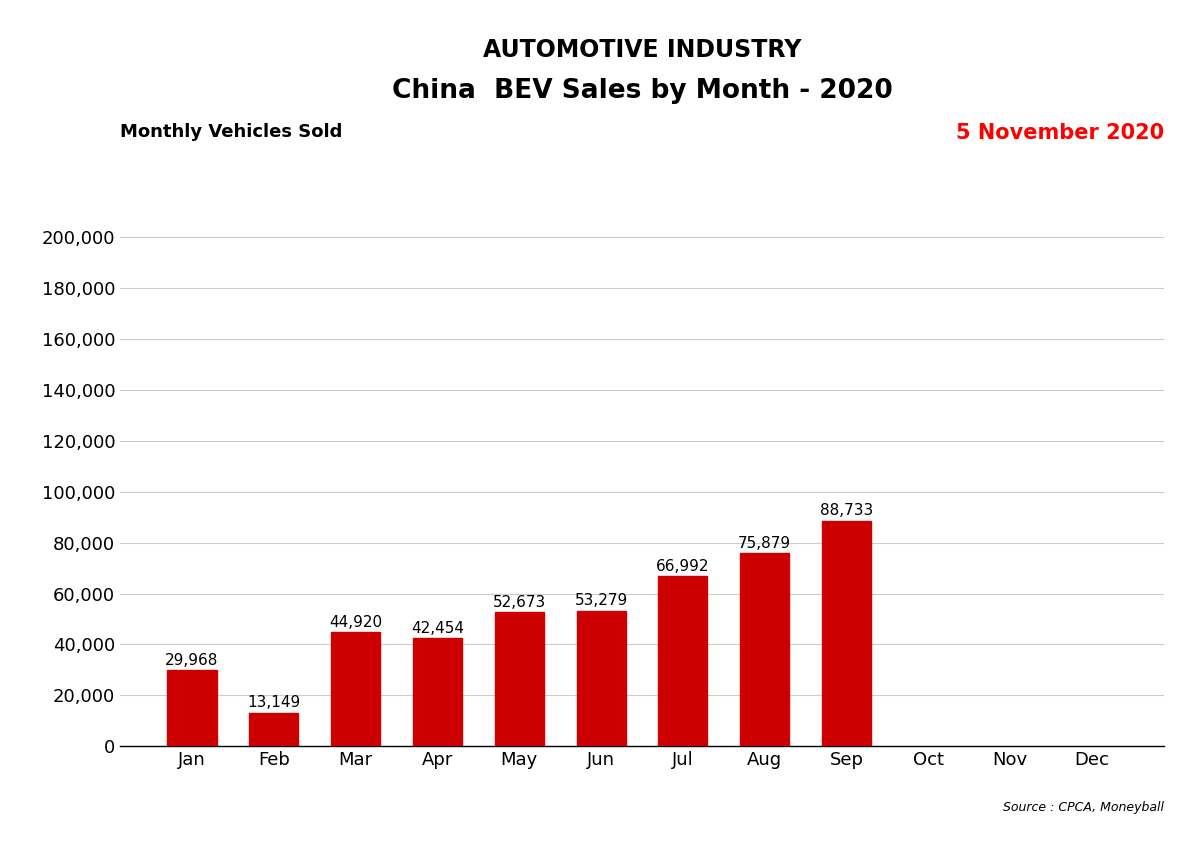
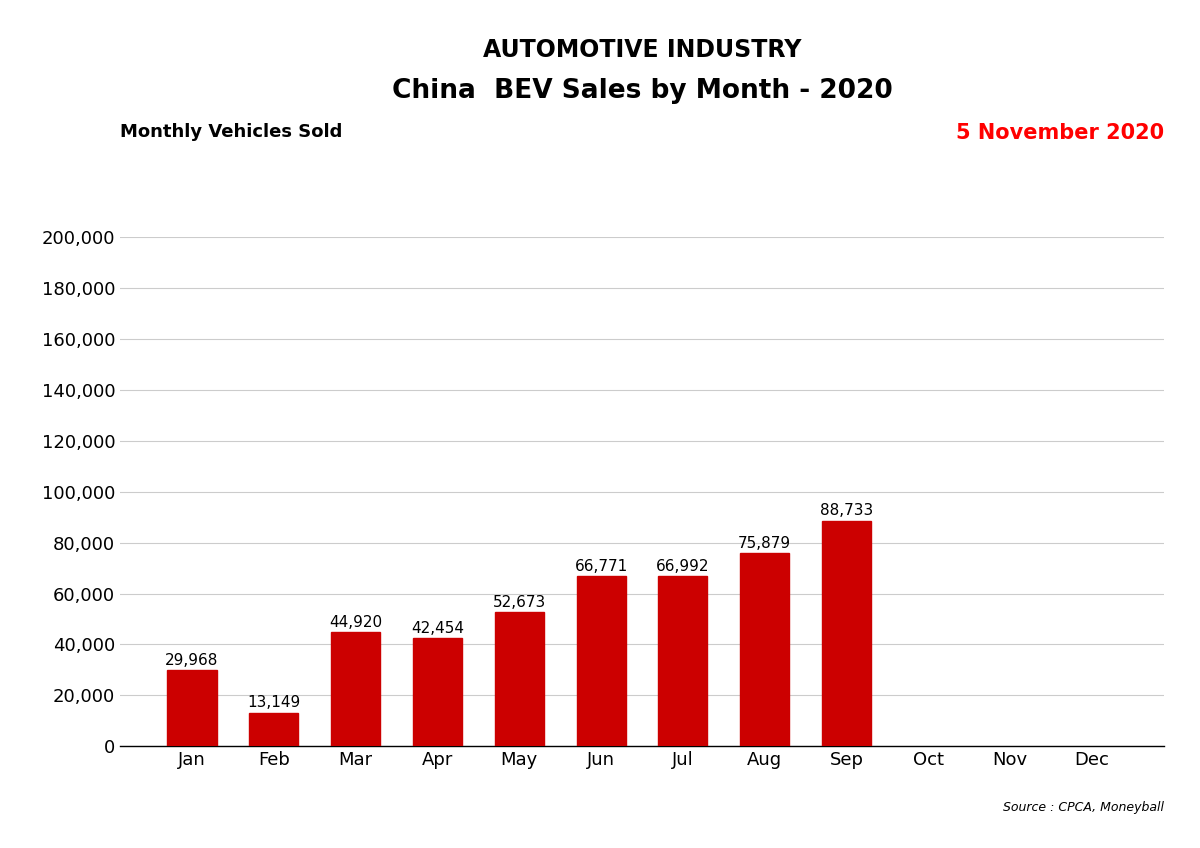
Jun: 53,279 -> 66,771
